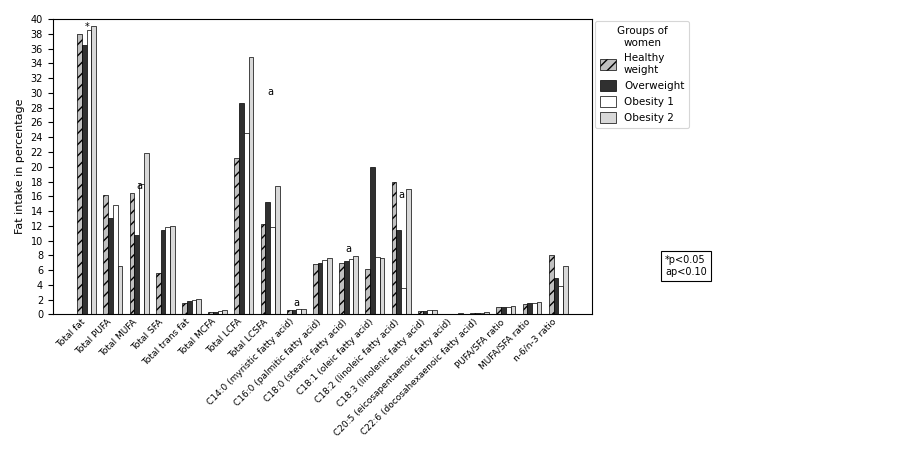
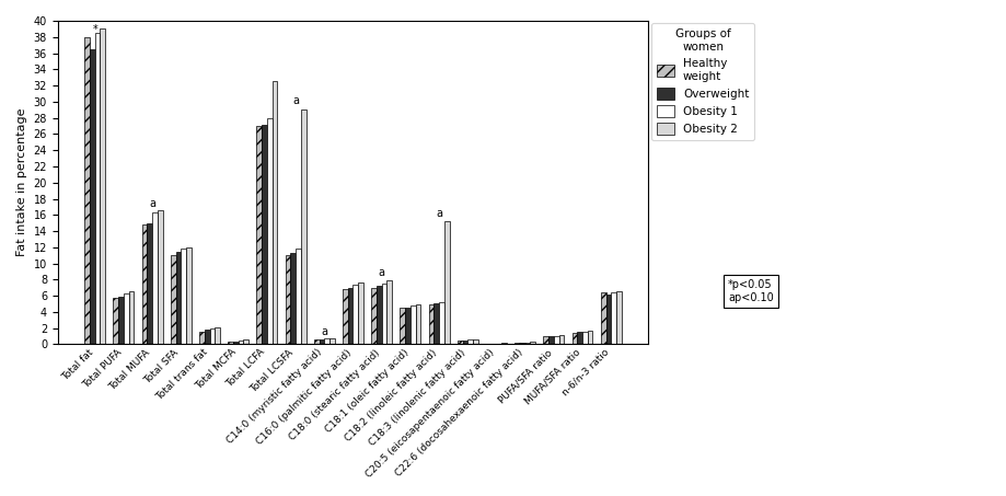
Healthy weight/Total PUFA: 16.2 -> 5.8
Overweight/Total PUFA: 13.0 -> 5.9
Obesity 1/Total PUFA: 14.8 -> 6.3
Healthy weight/Total MUFA: 16.4 -> 14.8
Overweight/Total MUFA: 10.8 -> 15.0
Obesity 1/Total MUFA: 17.6 -> 16.3
Obesity 2/Total MUFA: 21.8 -> 16.6
Healthy weight/Total SFA: 5.6 -> 11.0
Healthy weight/Total LCFA: 21.2 -> 27.0
Overweight/Total LCFA: 28.6 -> 27.2
Obesity 1/Total LCFA: 24.6 -> 28.0
Obesity 2/Total LCFA: 34.8 -> 32.5
Healthy weight/Total LCSFA: 12.2 -> 11.0
Overweight/Total LCSFA: 15.2 -> 11.3
Obesity 2/Total LCSFA: 17.4 -> 29.0
Healthy weight/C18:1 (oleic fatty acid): 6.2 -> 4.5
Overweight/C18:1 (oleic fatty acid): 20.0 -> 4.5
Obesity 1/C18:1 (oleic fatty acid): 7.8 -> 4.8
Obesity 2/C18:1 (oleic fatty acid): 7.6 -> 5.0
Healthy weight/C18:2 (linoleic fatty acid): 18.0 -> 5.0
Overweight/C18:2 (linoleic fatty acid): 11.4 -> 5.1
Obesity 1/C18:2 (linoleic fatty acid): 3.6 -> 5.2
Obesity 2/C18:2 (linoleic fatty acid): 17.0 -> 15.2
Healthy weight/n-6/n-3 ratio: 8.0 -> 6.4
Overweight/n-6/n-3 ratio: 5.0 -> 6.2
Obesity 1/n-6/n-3 ratio: 3.8 -> 6.4
